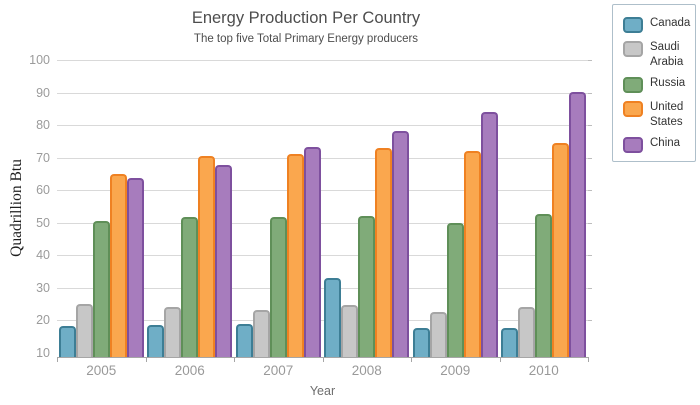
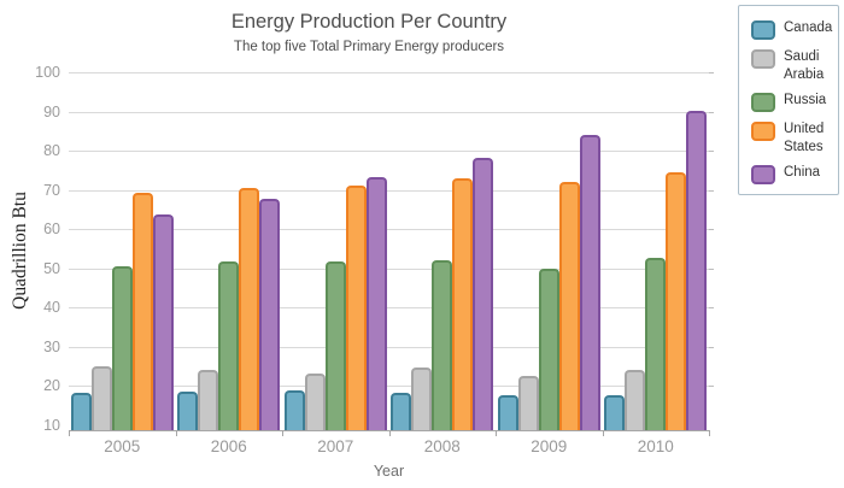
United States/2005: 65 -> 69
Canada/2008: 33 -> 18
